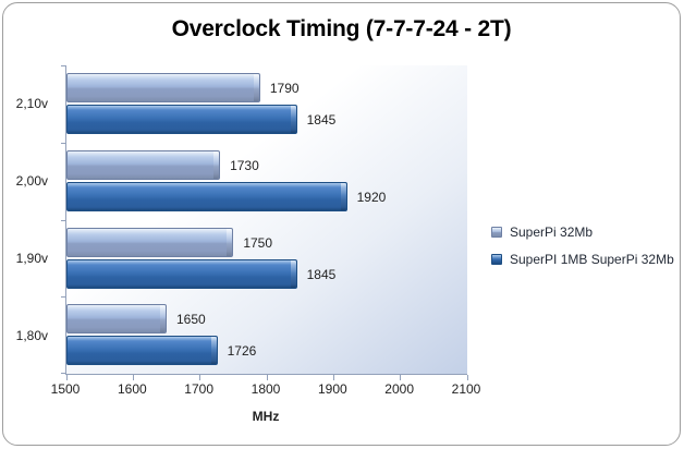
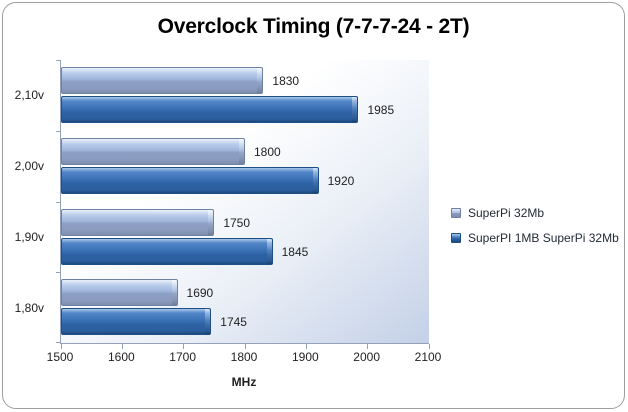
SuperPi 32Mb/2,10v: 1790 -> 1830
SuperPI 1MB SuperPi 32Mb/2,10v: 1845 -> 1985
SuperPi 32Mb/2,00v: 1730 -> 1800
SuperPi 32Mb/1,80v: 1650 -> 1690
SuperPI 1MB SuperPi 32Mb/1,80v: 1726 -> 1745
